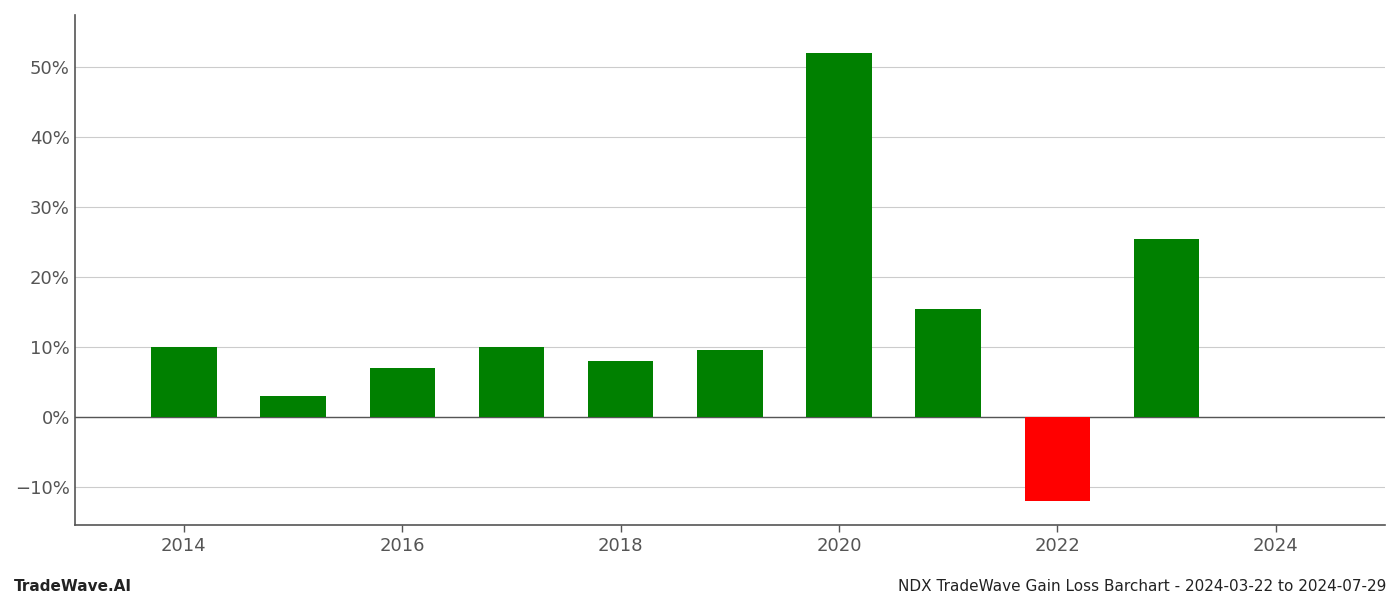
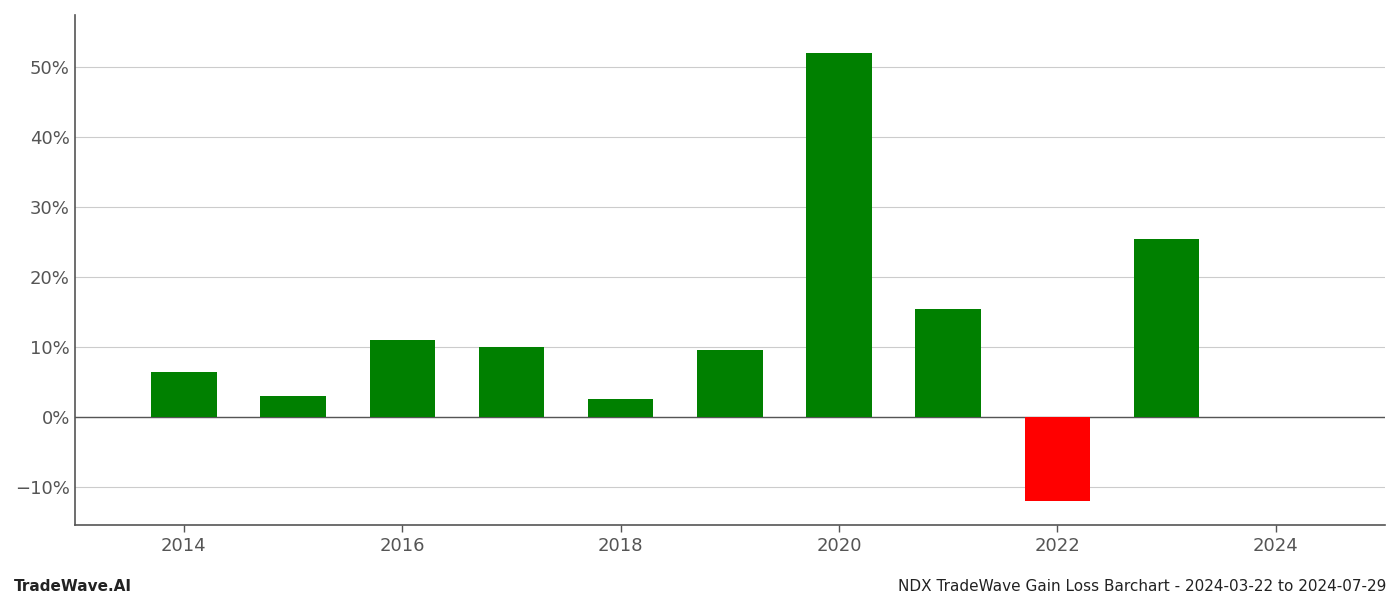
2014: 10.0% -> 6.4%
2016: 7.0% -> 11.0%
2018: 8.0% -> 2.6%
